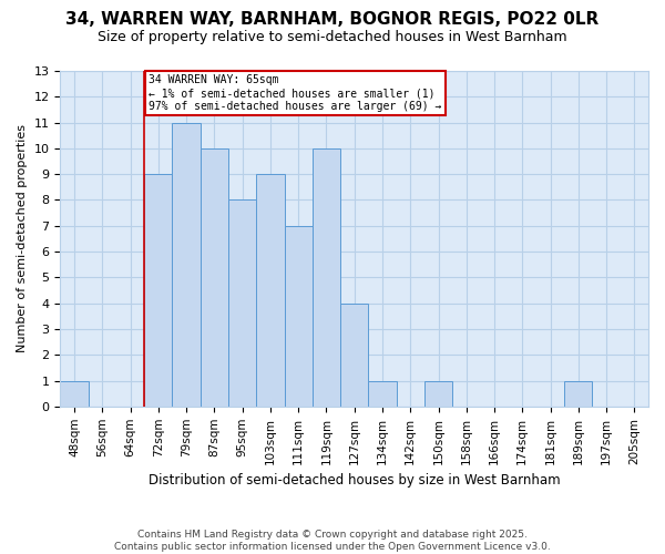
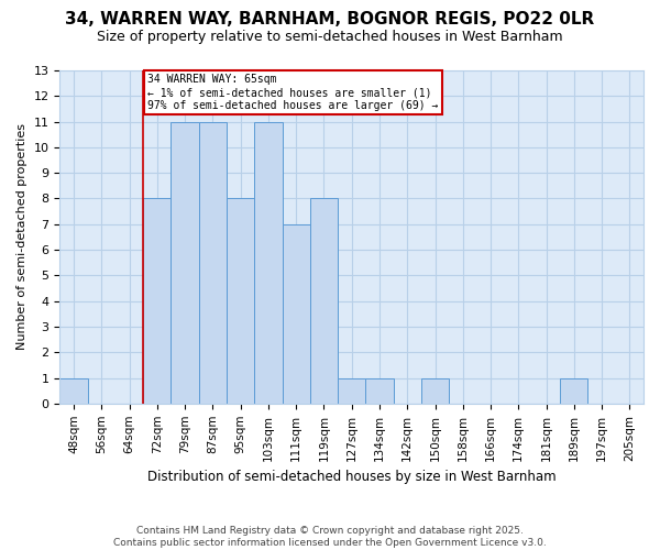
72sqm: 9 -> 8
87sqm: 10 -> 11
103sqm: 9 -> 11
119sqm: 10 -> 8
127sqm: 4 -> 1
